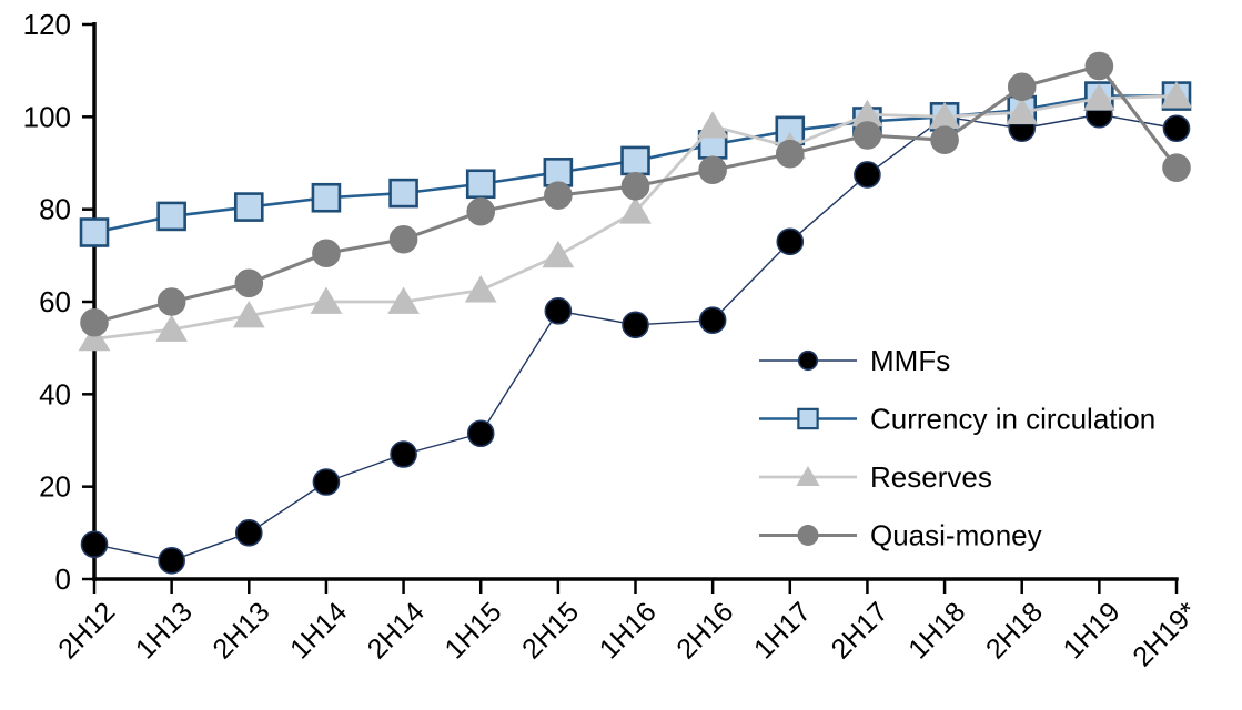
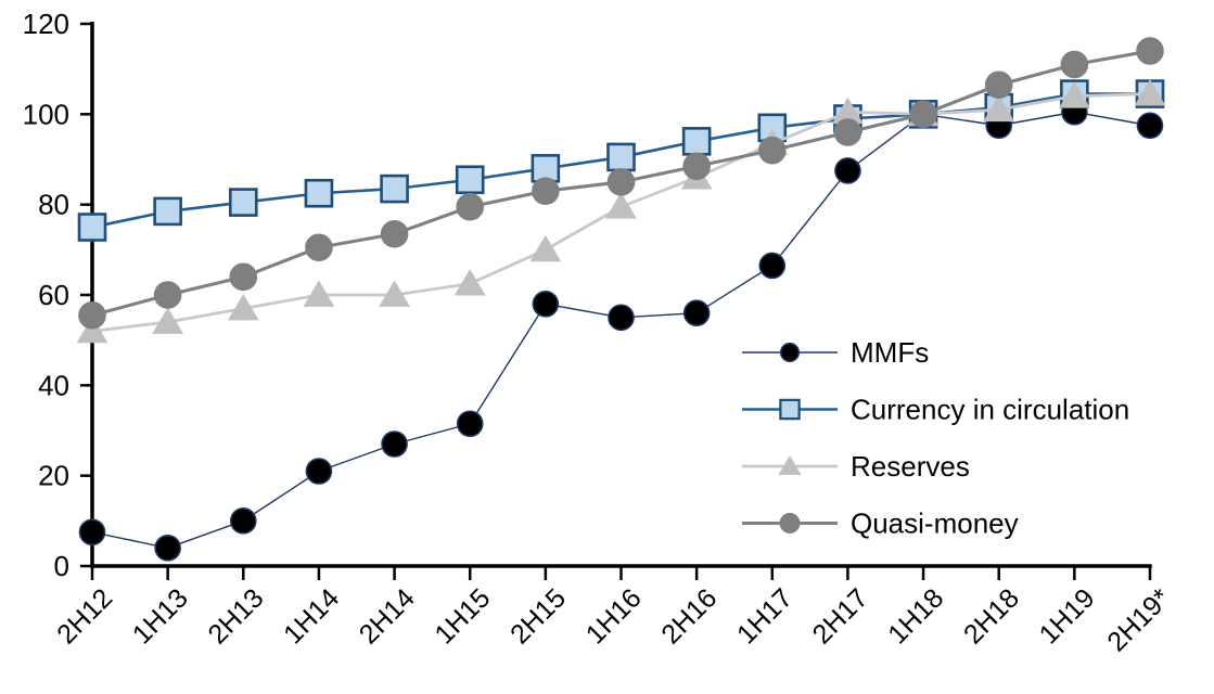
Reserves/2H16: 98 -> 86
MMFs/1H17: 73 -> 66
Quasi-money/1H18: 95 -> 100
Quasi-money/2H19*: 89 -> 114
